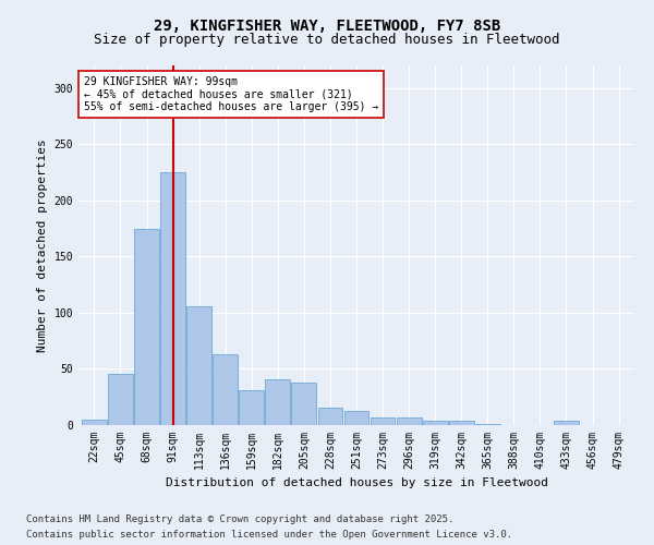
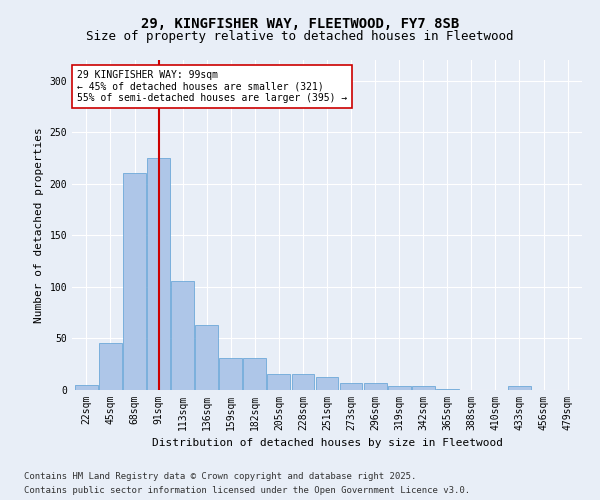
68sqm: 175 -> 210
182sqm: 41 -> 31
205sqm: 38 -> 16
